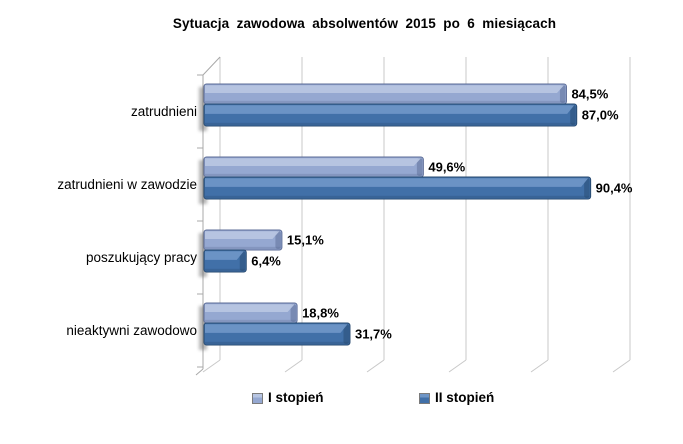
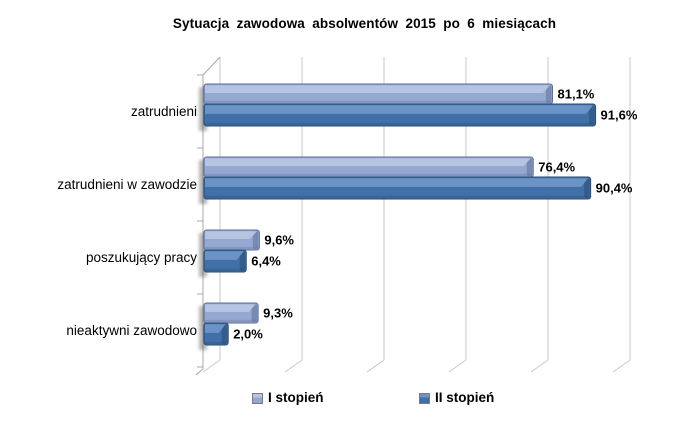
I stopień/zatrudnieni: 84,5% -> 81,1%
II stopień/zatrudnieni: 87,0% -> 91,6%
I stopień/zatrudnieni w zawodzie: 49,6% -> 76,4%
I stopień/poszukujący pracy: 15,1% -> 9,6%
I stopień/nieaktywni zawodowo: 18,8% -> 9,3%
II stopień/nieaktywni zawodowo: 31,7% -> 2,0%
